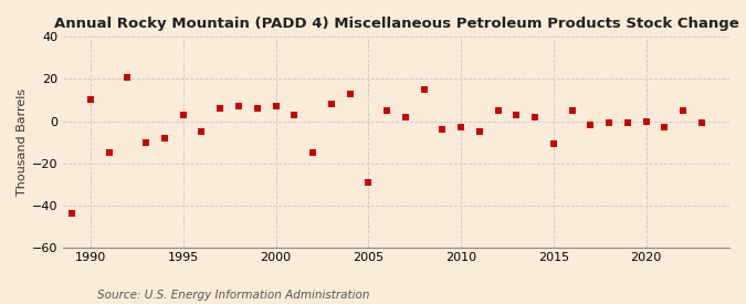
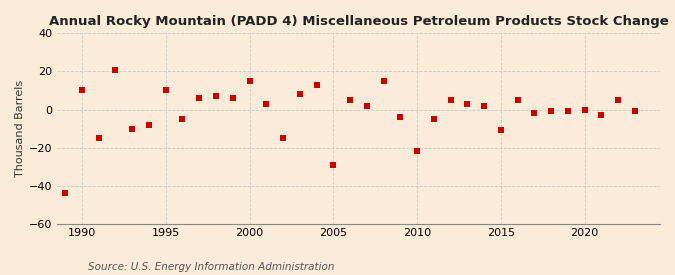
1995: 3 -> 10
2000: 7 -> 15
2010: -3 -> -22
